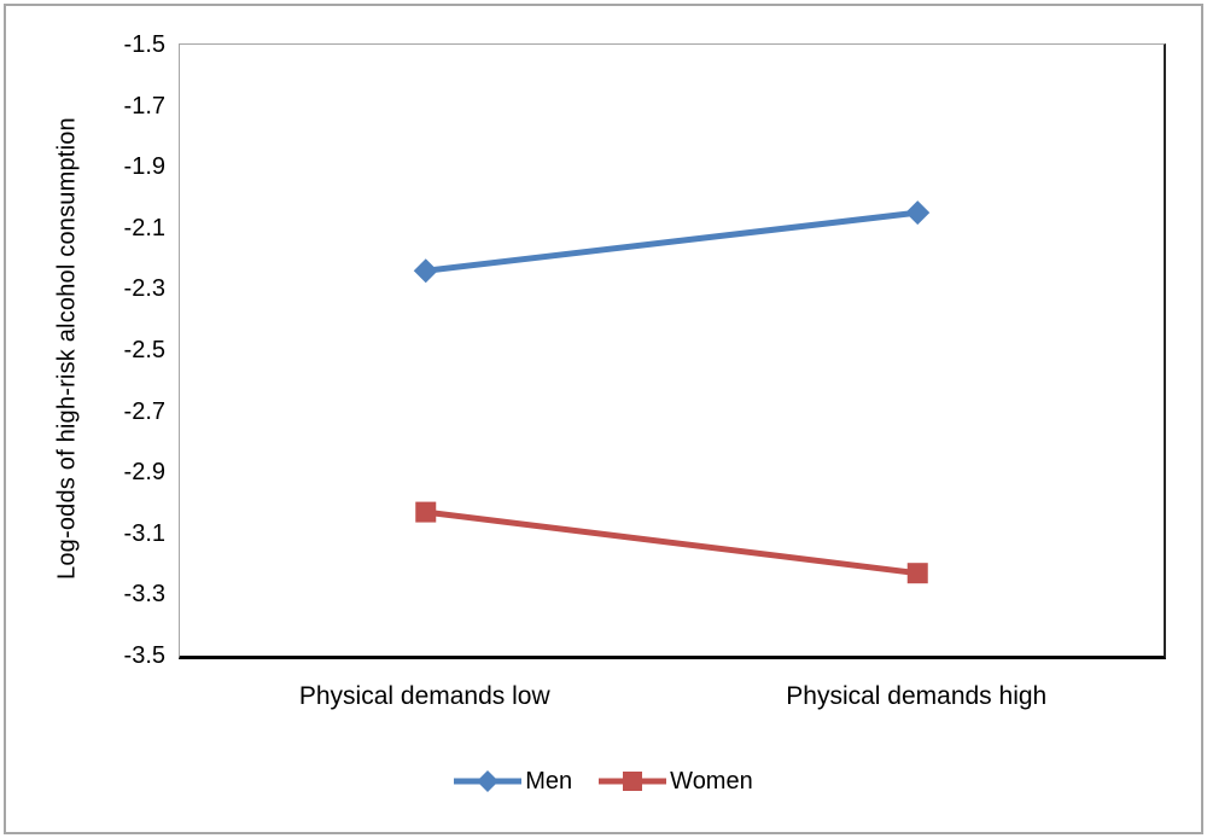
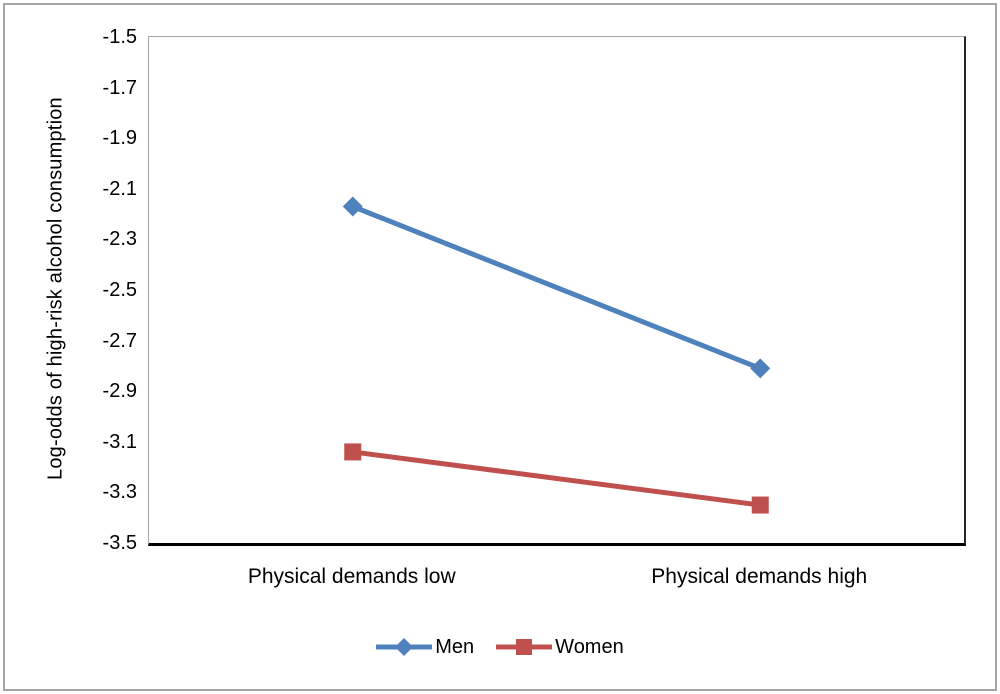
Men/Physical demands low: -2.24 -> -2.17
Women/Physical demands low: -3.03 -> -3.14
Men/Physical demands high: -2.05 -> -2.81
Women/Physical demands high: -3.23 -> -3.35
